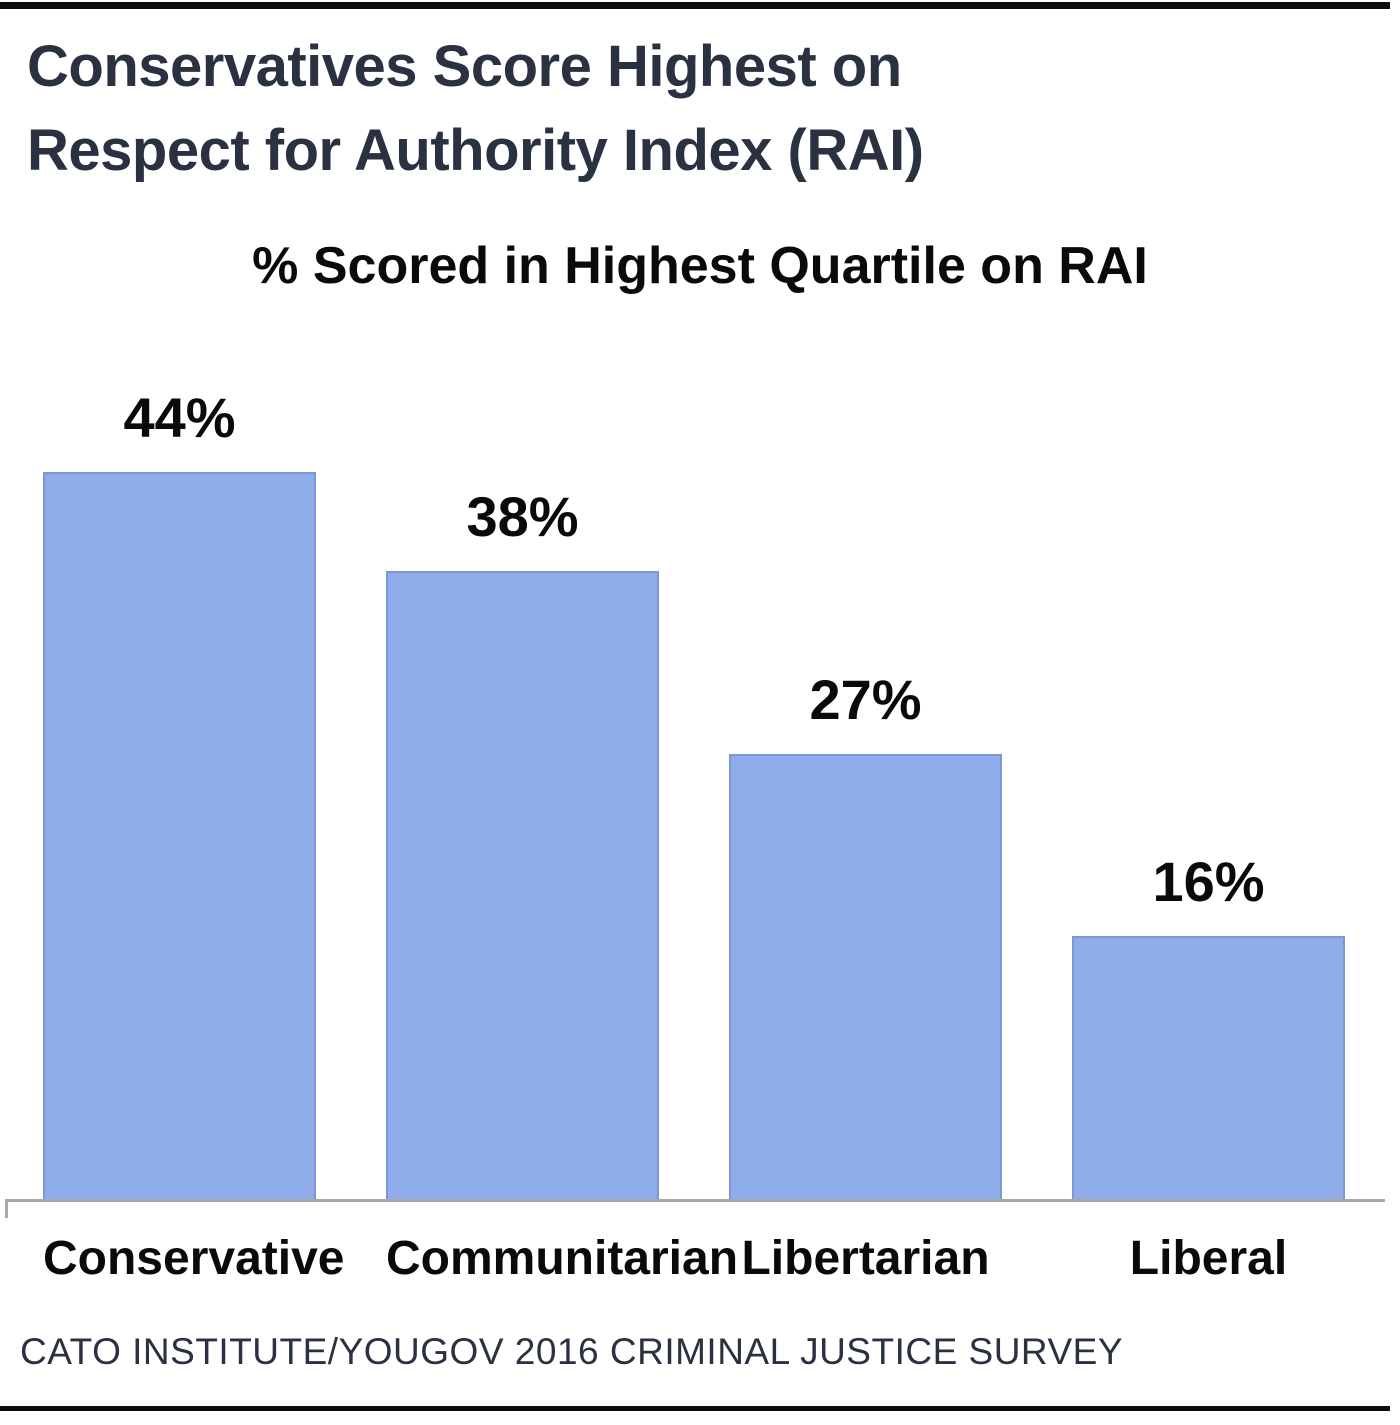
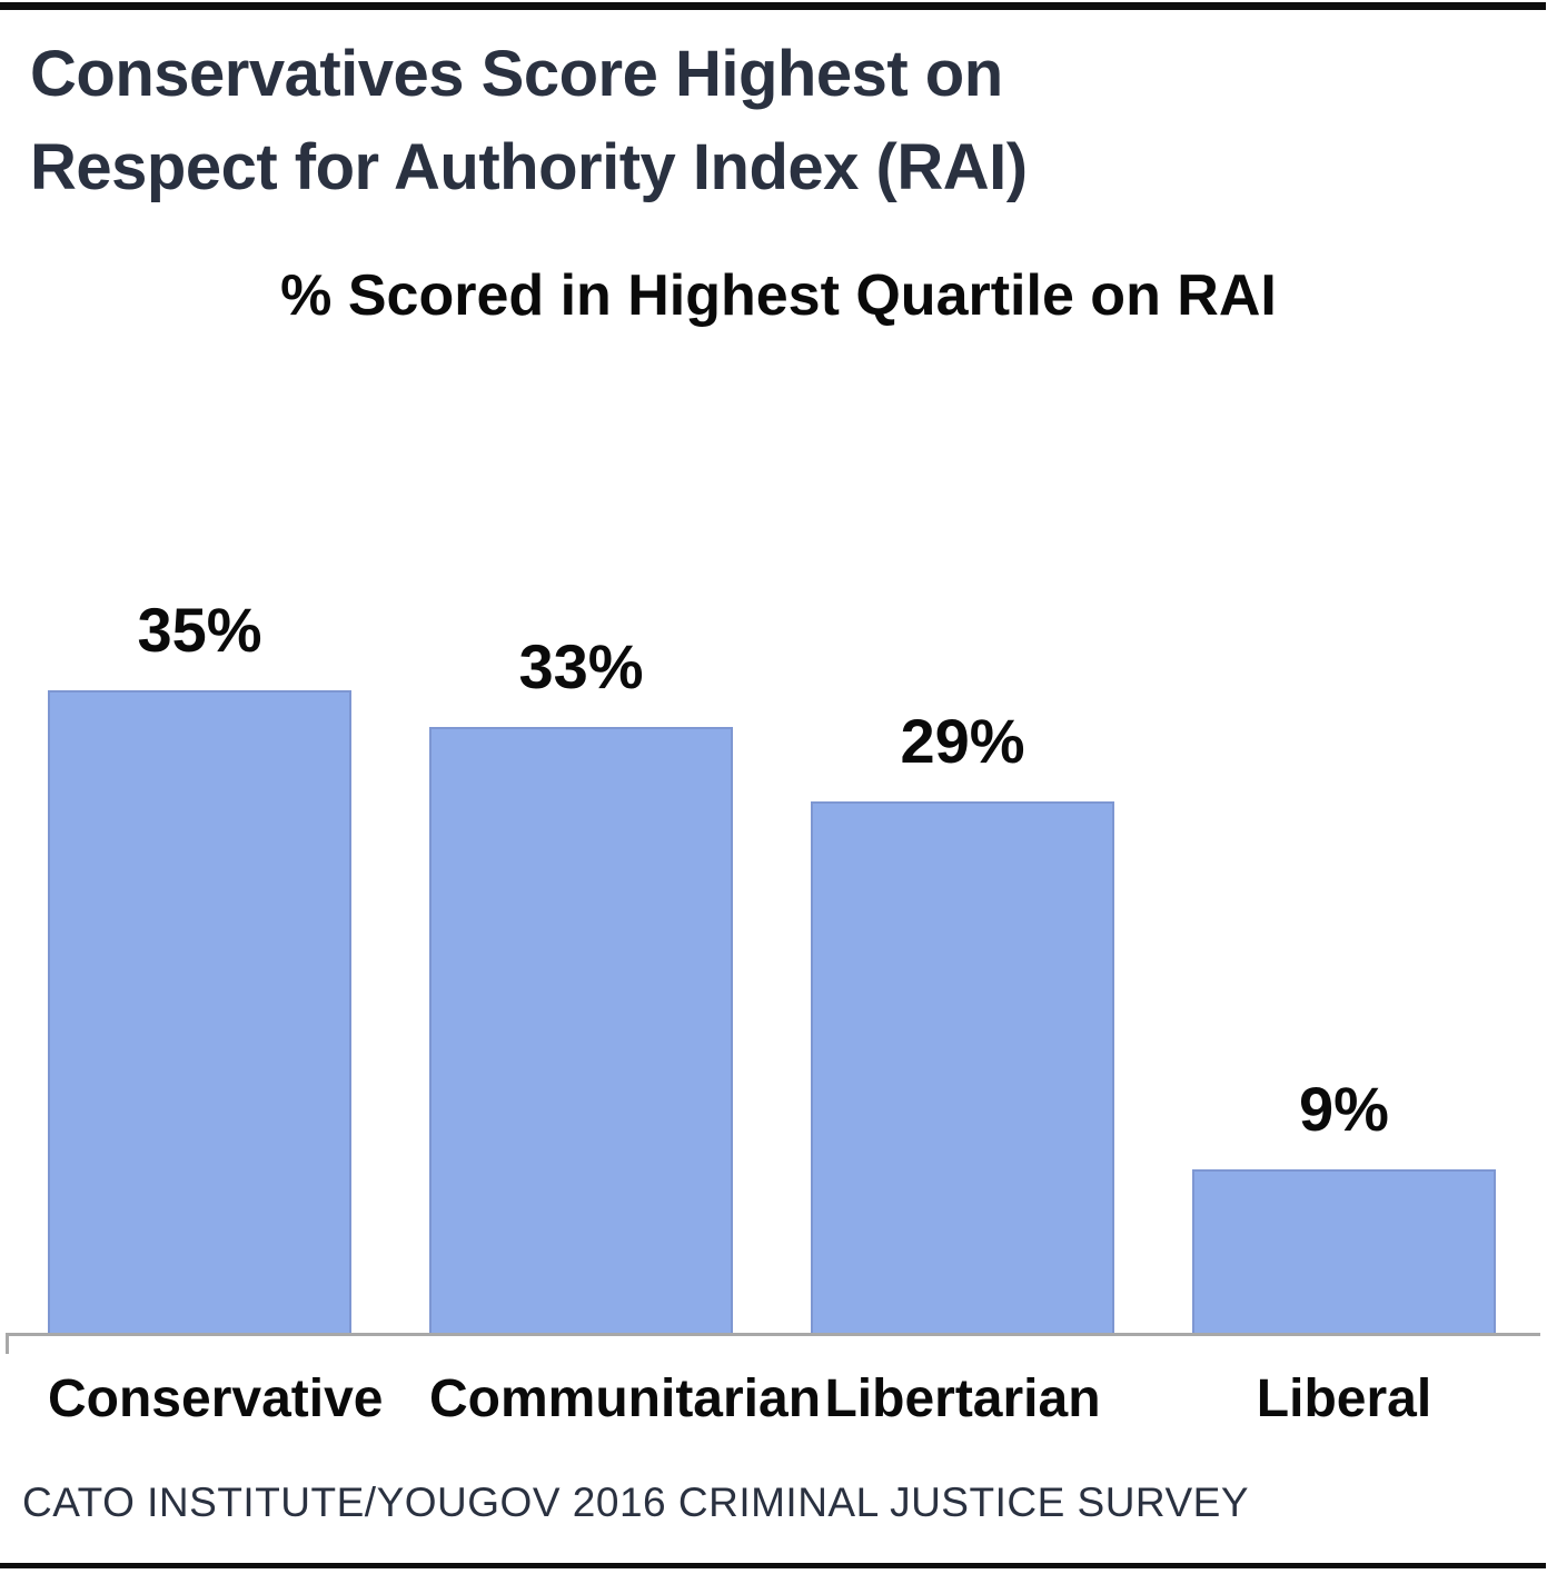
Conservative: 44% -> 35%
Communitarian: 38% -> 33%
Libertarian: 27% -> 29%
Liberal: 16% -> 9%
